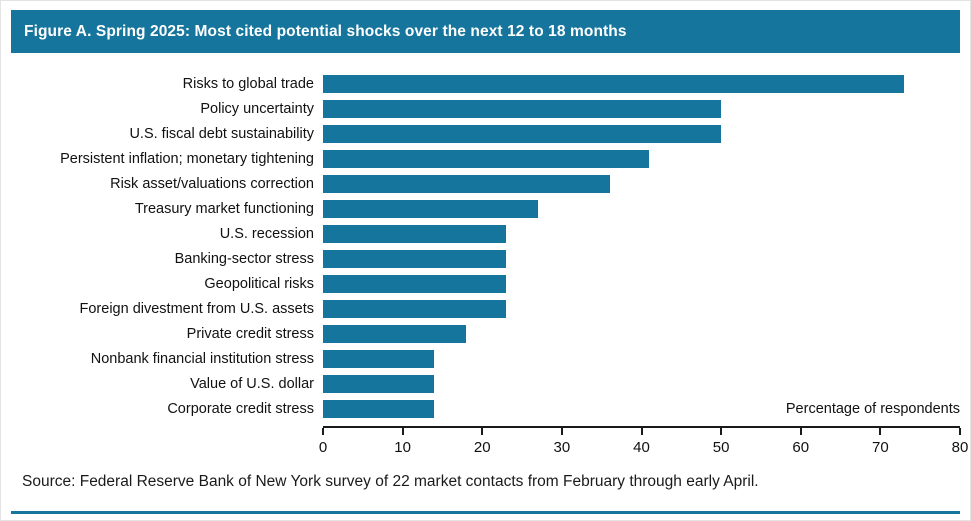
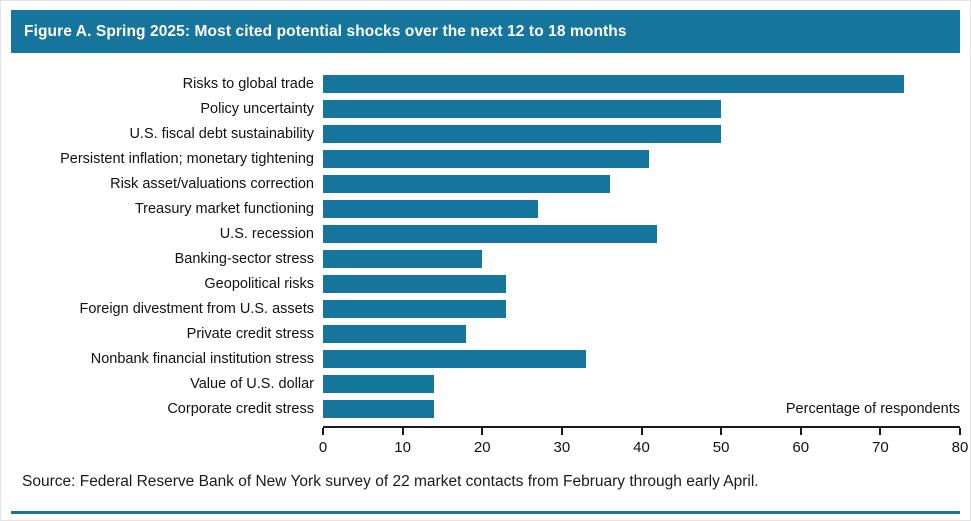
U.S. recession: 23 -> 42
Banking-sector stress: 23 -> 20
Nonbank financial institution stress: 14 -> 33
